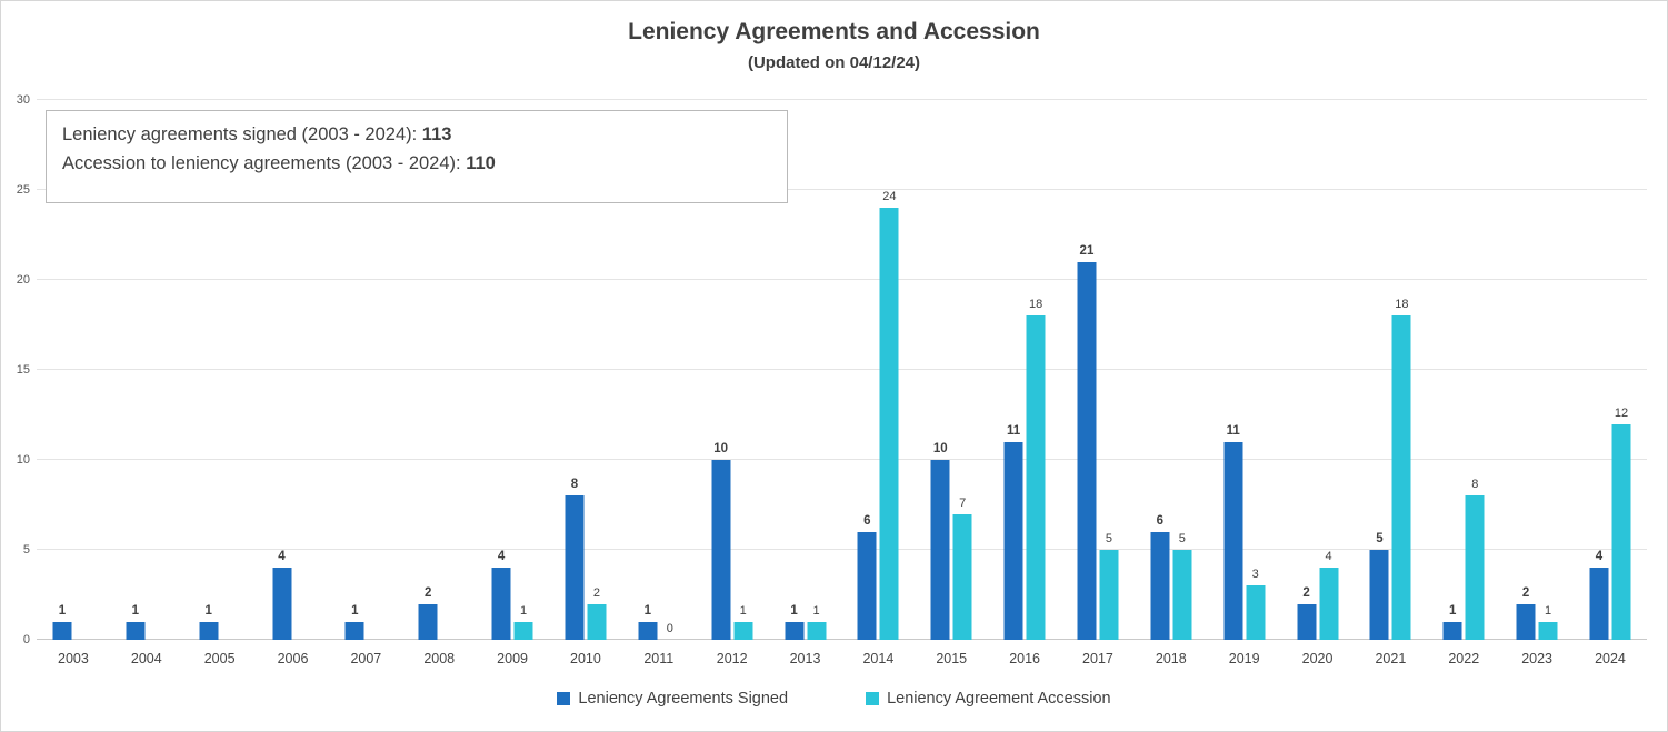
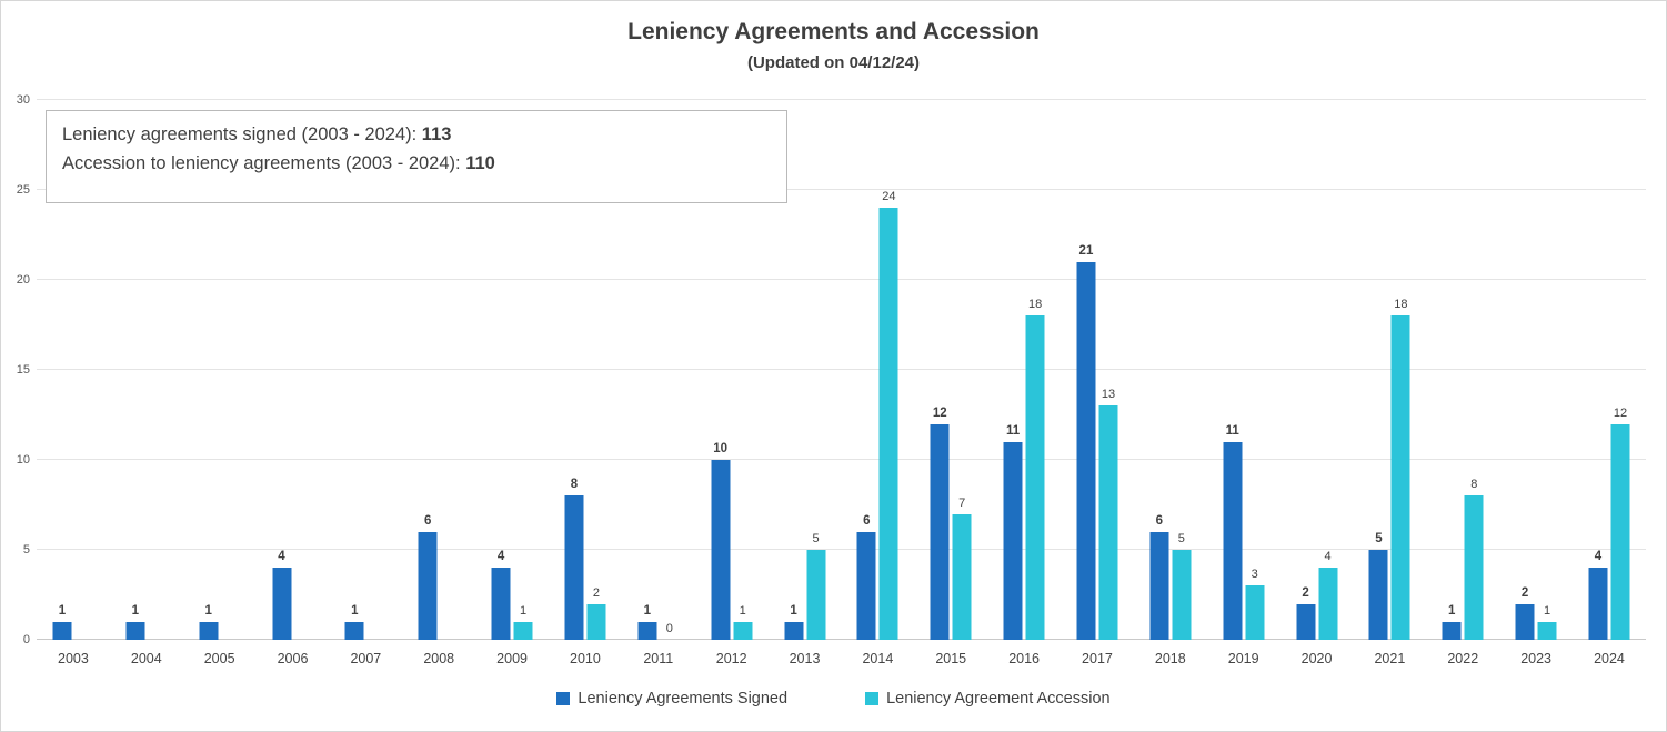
Leniency Agreements Signed/2008: 2 -> 6
Leniency Agreement Accession/2013: 1 -> 5
Leniency Agreements Signed/2015: 10 -> 12
Leniency Agreement Accession/2017: 5 -> 13
